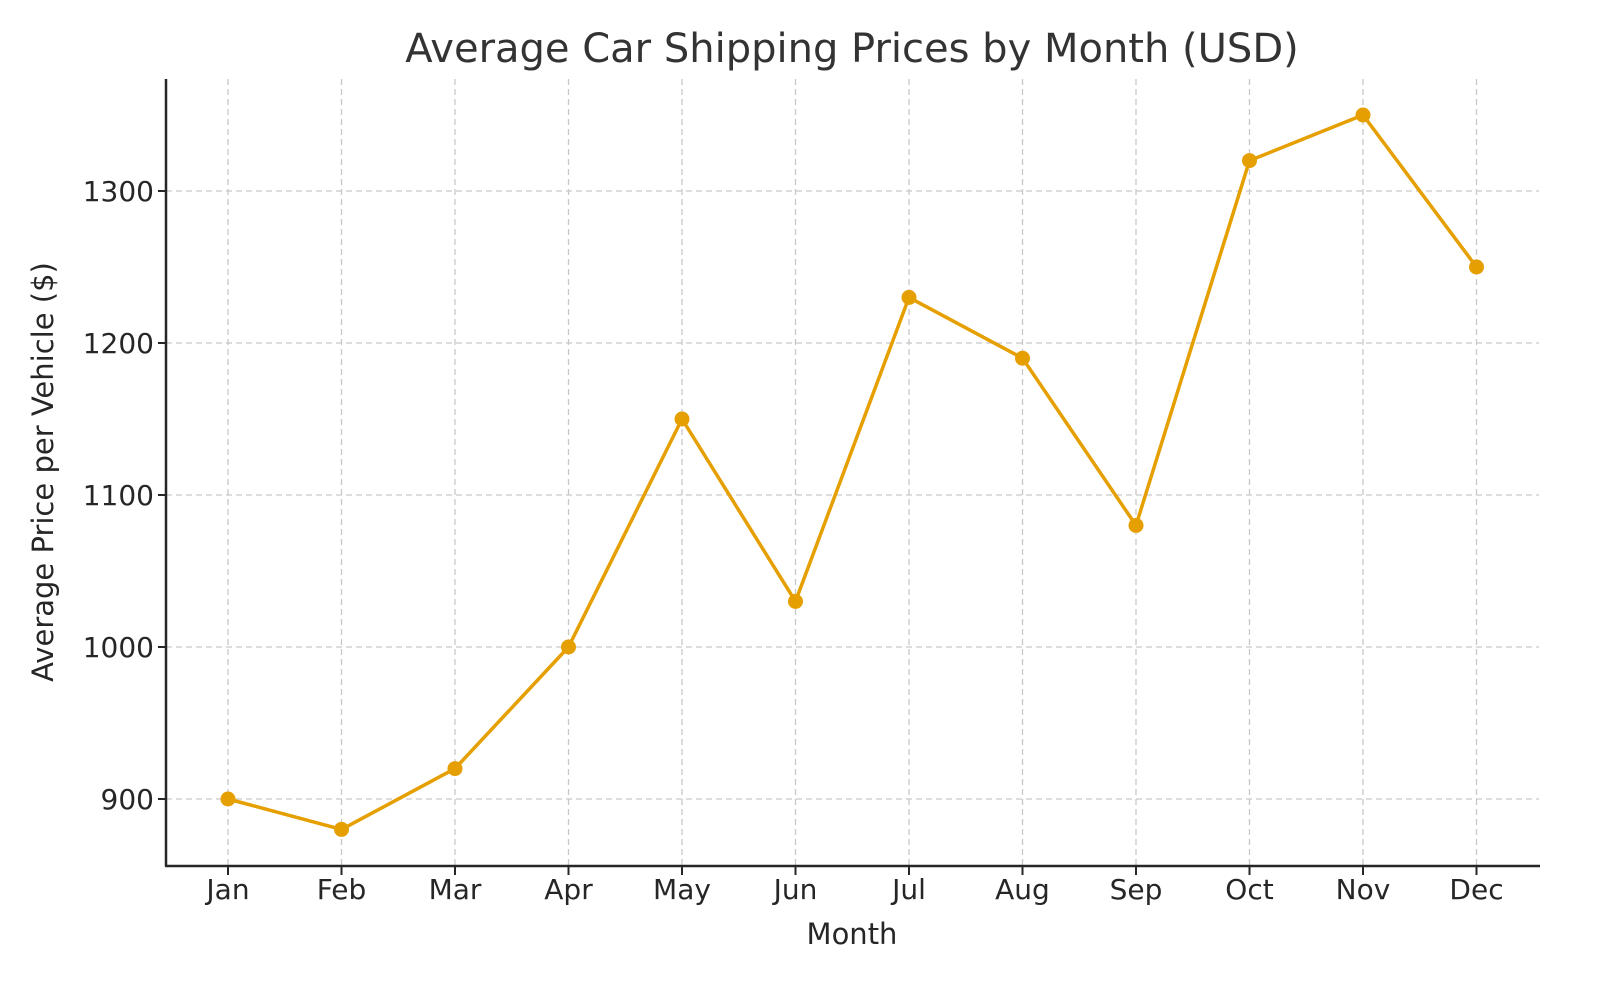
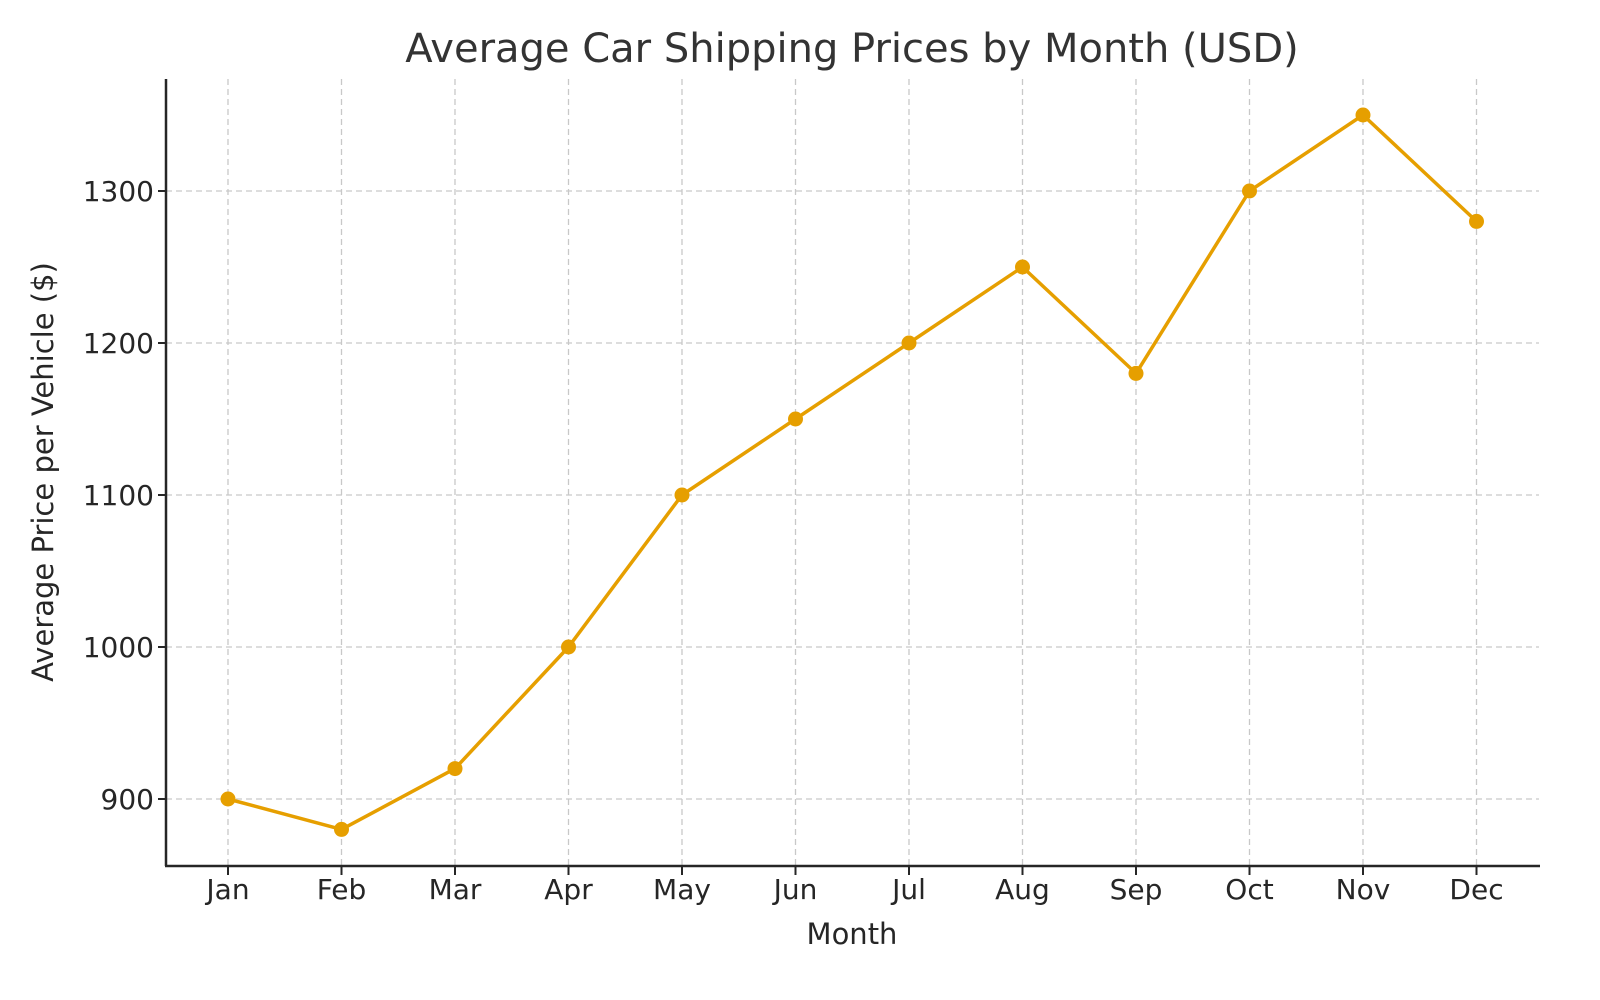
May: 1150 -> 1100
Jun: 1030 -> 1150
Jul: 1230 -> 1200
Aug: 1190 -> 1250
Sep: 1080 -> 1180
Oct: 1320 -> 1300
Dec: 1250 -> 1280
